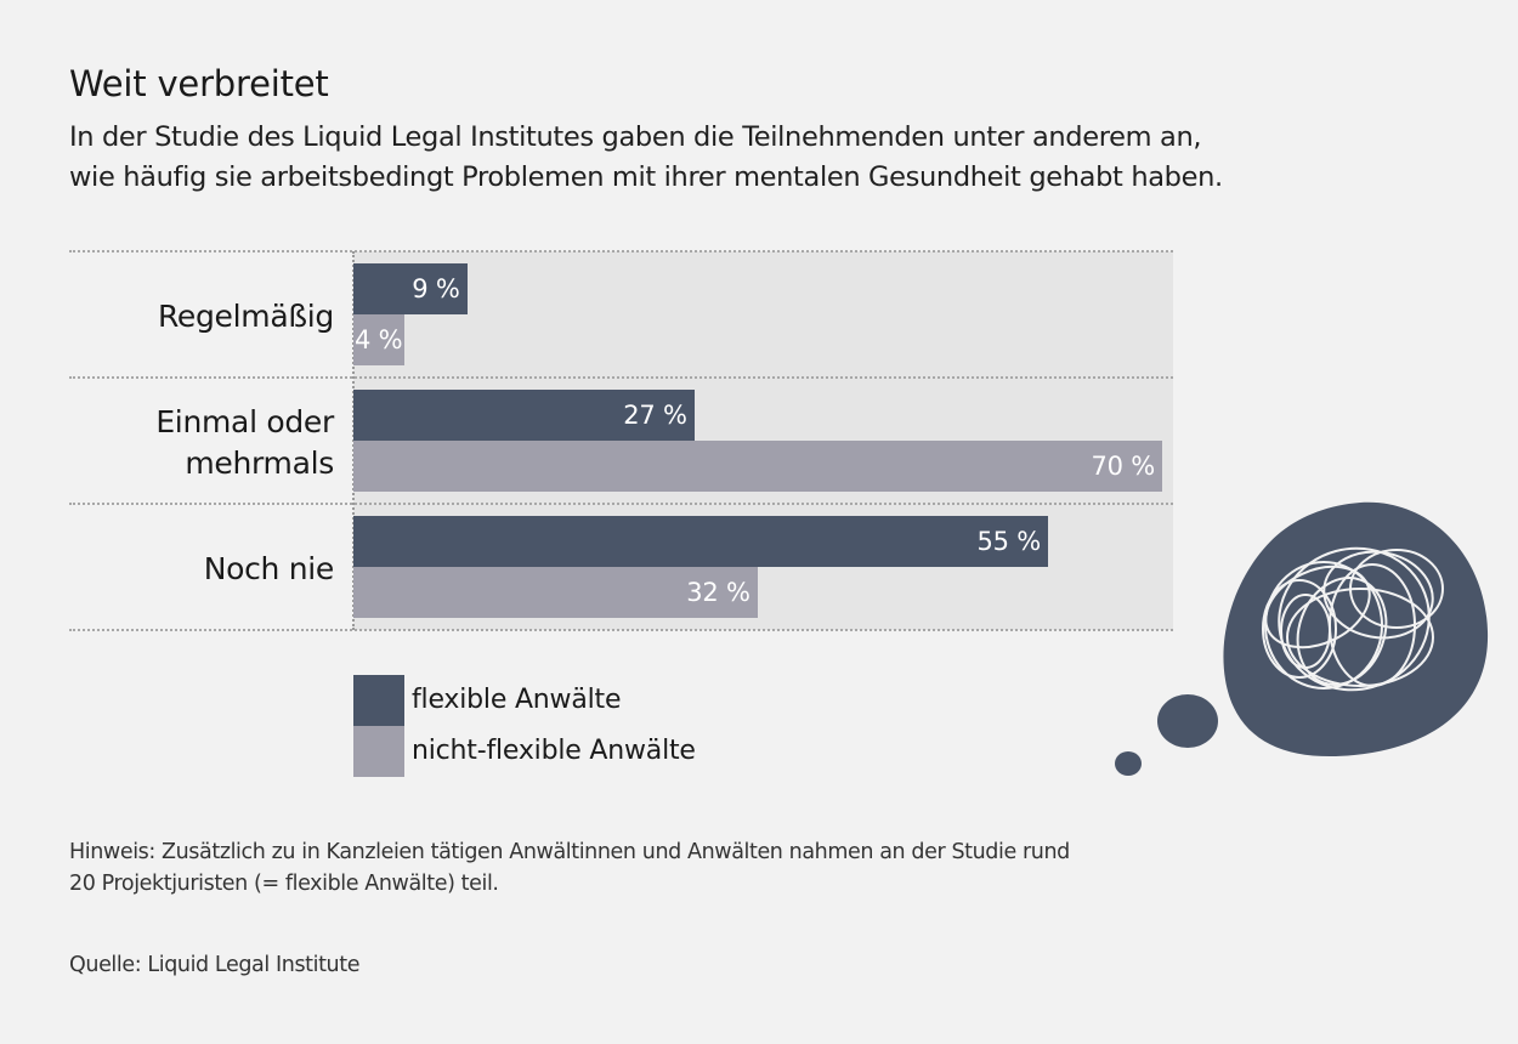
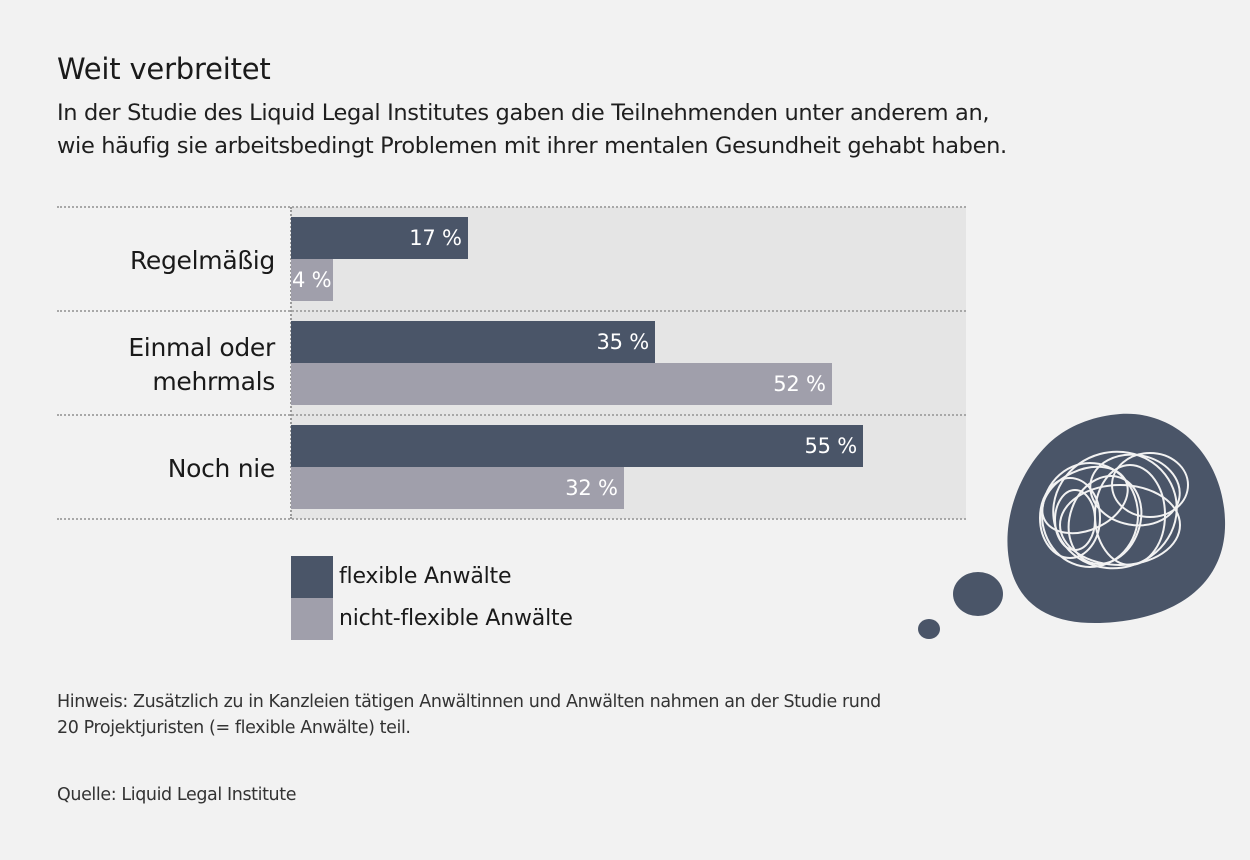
flexible Anwälte/Regelmäßig: 9 -> 17
flexible Anwälte/Einmal oder mehrmals: 27 -> 35
nicht-flexible Anwälte/Einmal oder mehrmals: 70 -> 52
